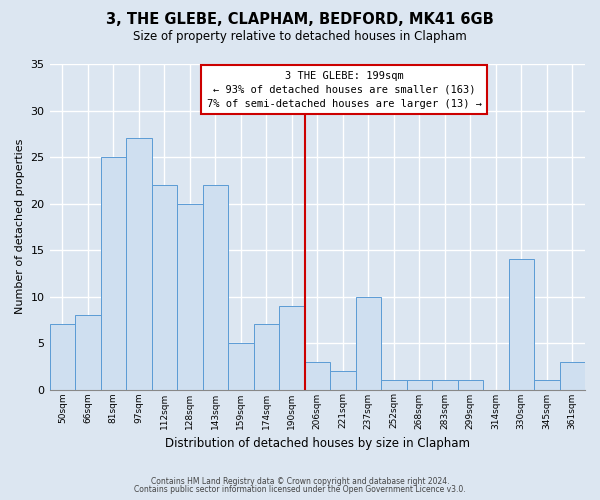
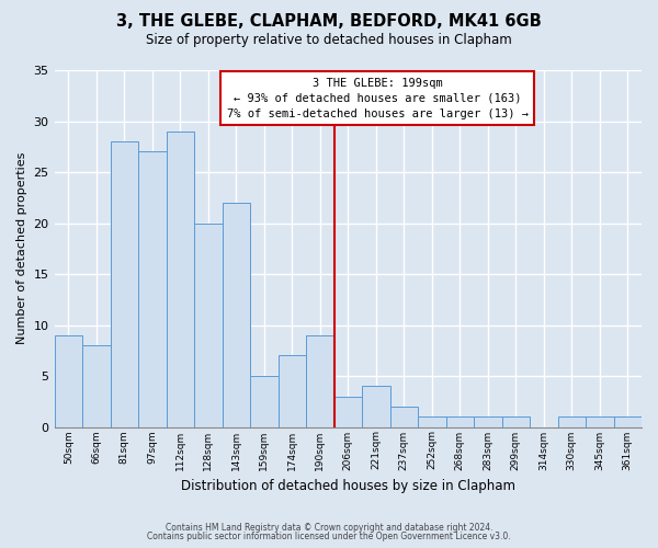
50sqm: 7 -> 9
81sqm: 25 -> 28
112sqm: 22 -> 29
221sqm: 2 -> 4
237sqm: 10 -> 2
330sqm: 14 -> 1
361sqm: 3 -> 1
